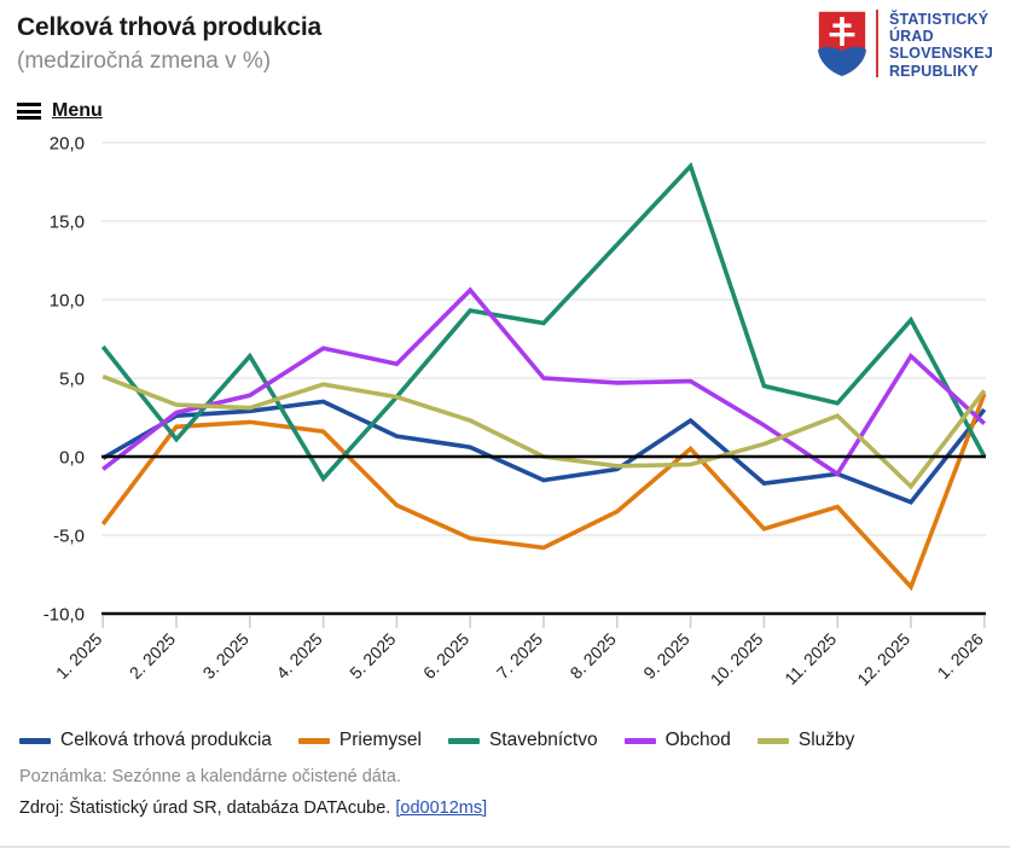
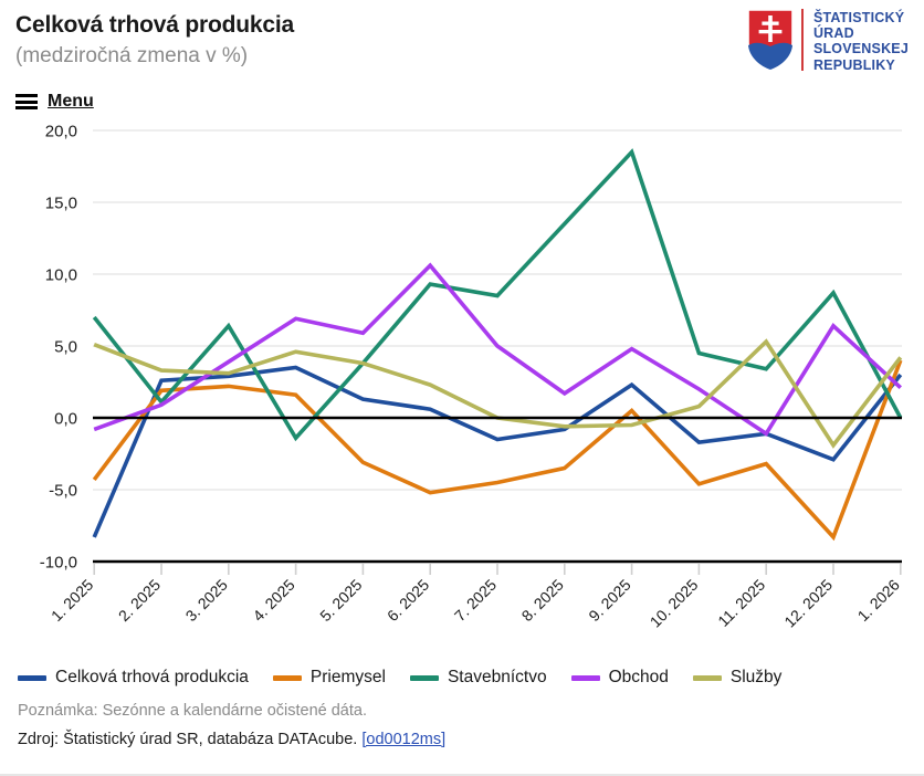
Celková trhová produkcia/1. 2025: -0,1 -> -8,3
Obchod/2. 2025: 2,8 -> 0,9
Priemysel/7. 2025: -5,8 -> -4,5
Obchod/8. 2025: 4,7 -> 1,7
Služby/11. 2025: 2,6 -> 5,3
